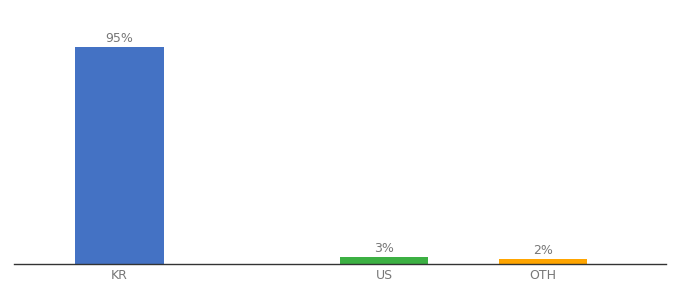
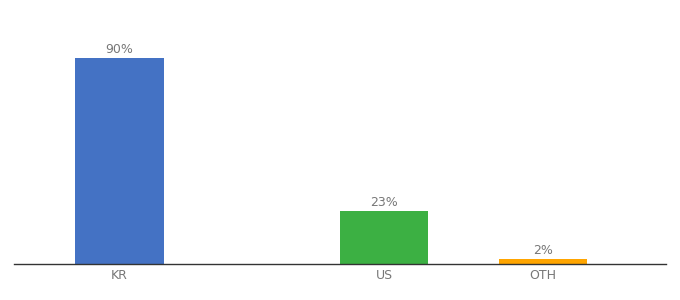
KR: 95% -> 90%
US: 3% -> 23%
